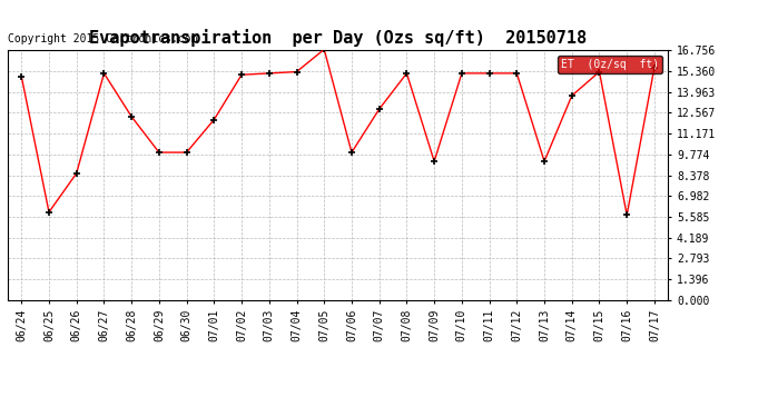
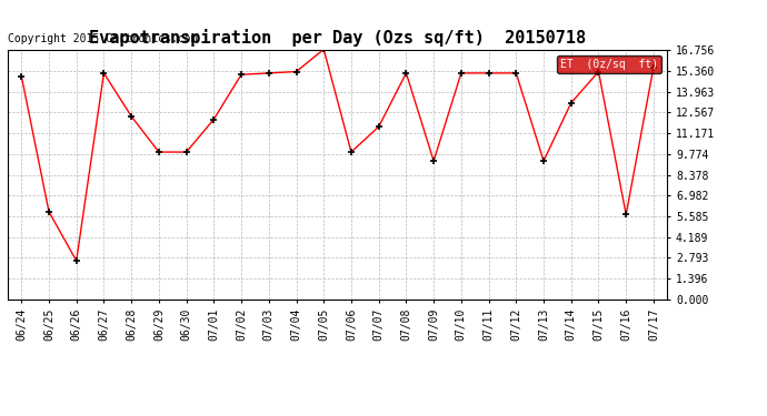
06/26: 8.5 -> 2.6
07/07: 12.8 -> 11.6
07/14: 13.7 -> 13.2
